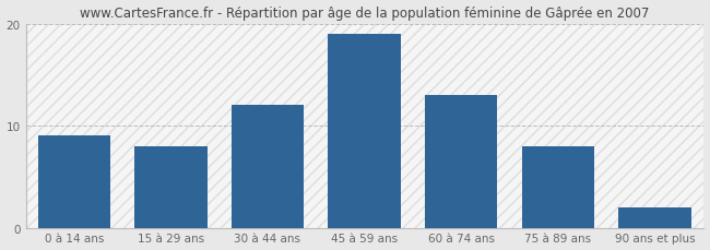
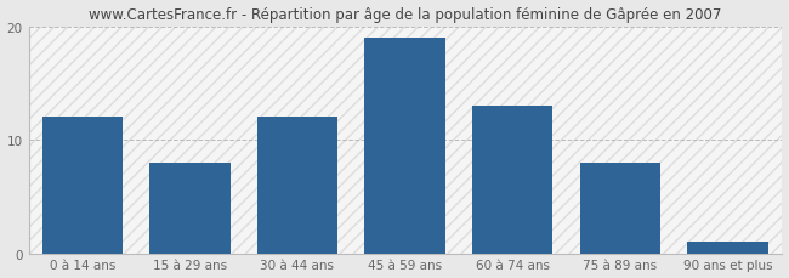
0 à 14 ans: 9 -> 12
90 ans et plus: 2 -> 1
